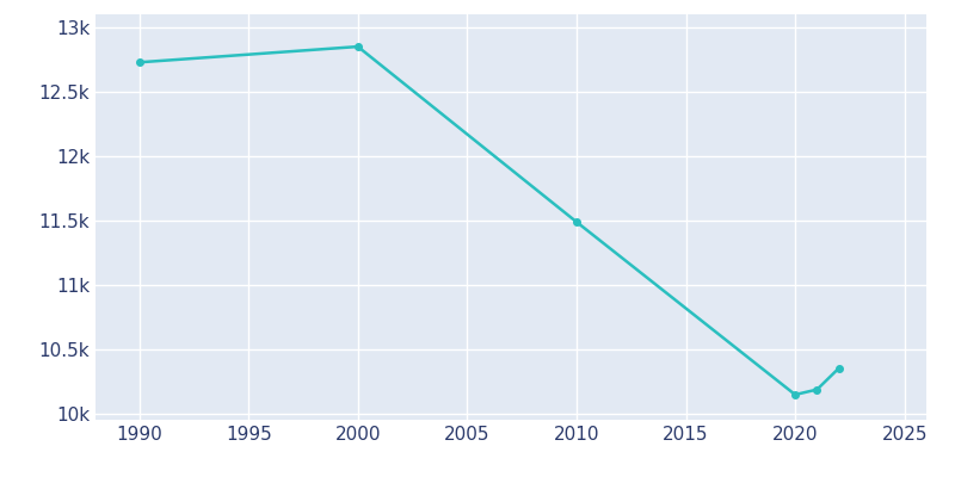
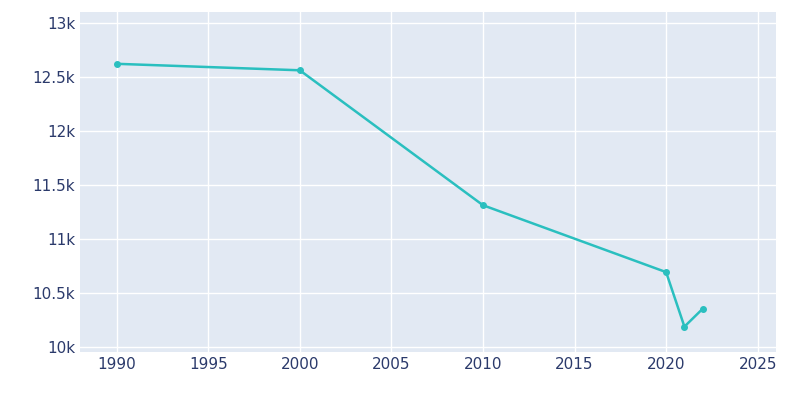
1990: 12.73k -> 12.62k
2000: 12.85k -> 12.56k
2010: 11.49k -> 11.31k
2020: 10.14k -> 10.69k
